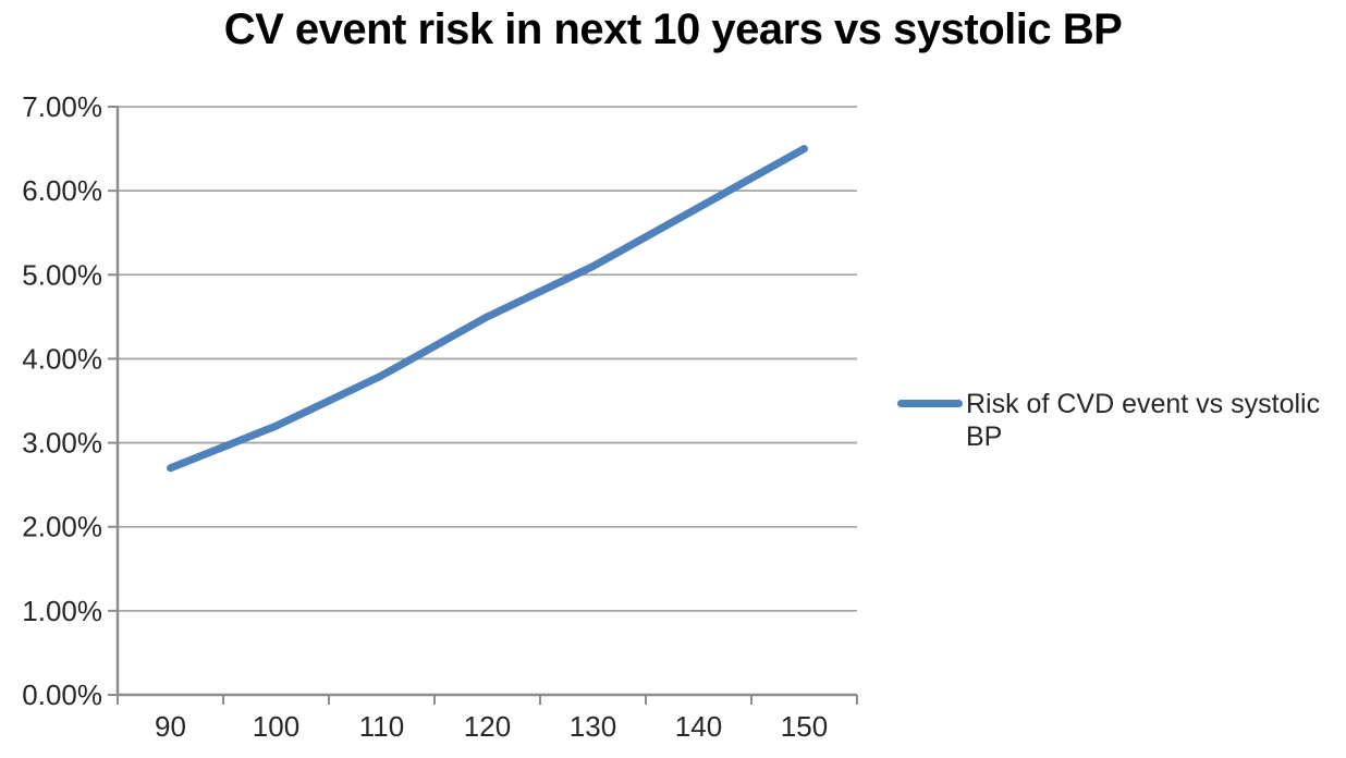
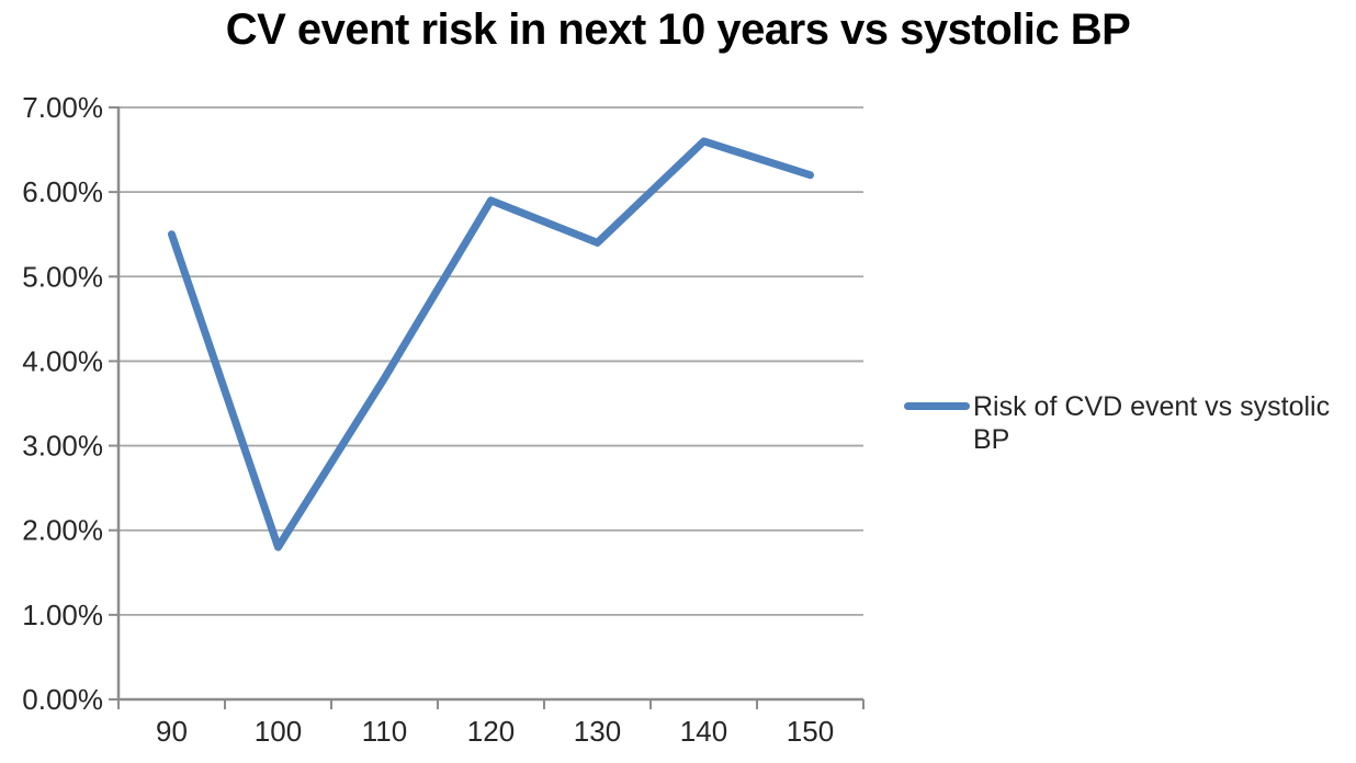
90: 2.7% -> 5.5%
100: 3.2% -> 1.8%
120: 4.5% -> 5.9%
130: 5.1% -> 5.4%
140: 5.8% -> 6.6%
150: 6.5% -> 6.2%
